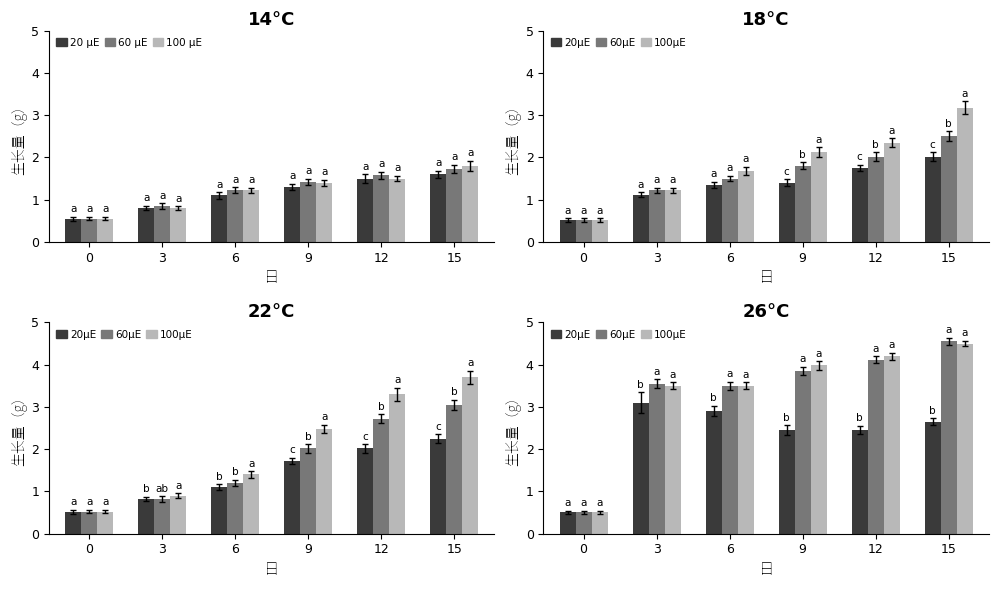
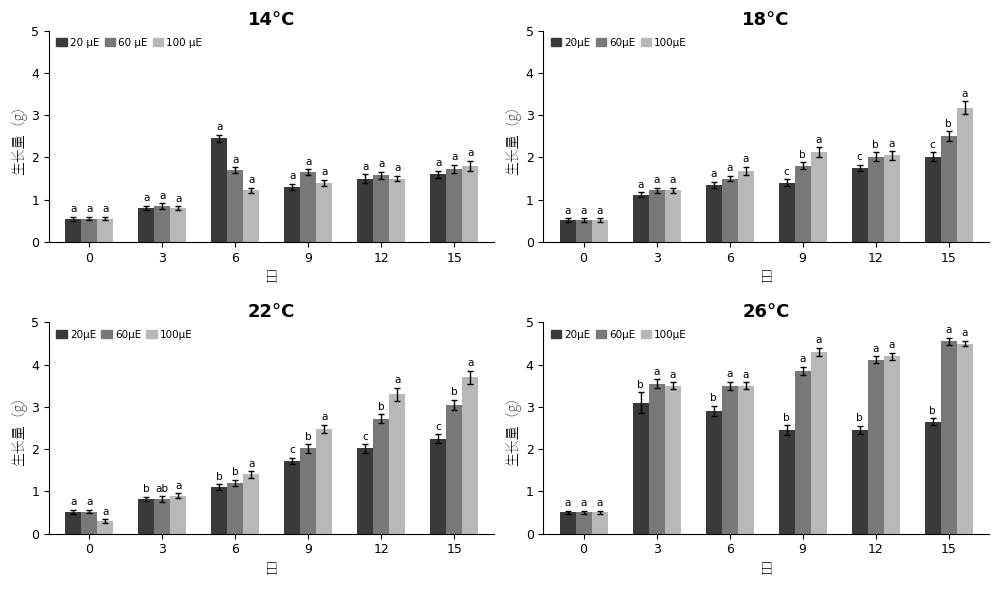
14°C/20 μE/6: 1.10 -> 2.45
14°C/60 μE/6: 1.22 -> 1.70
14°C/60 μE/9: 1.42 -> 1.65
18°C/100μE/12: 2.35 -> 2.05
22°C/100μE/0: 0.52 -> 0.30
26°C/100μE/9: 3.98 -> 4.30
